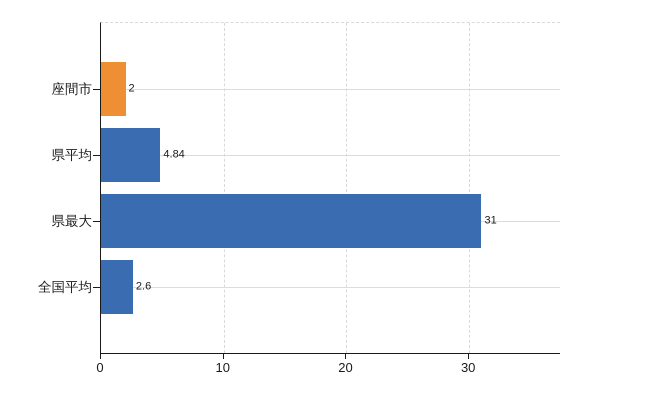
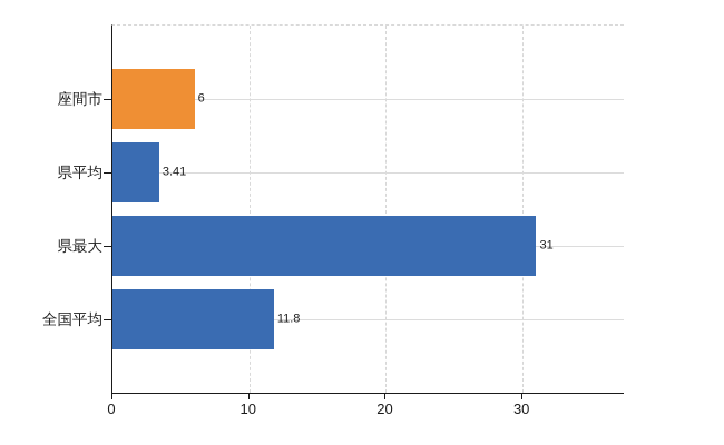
座間市: 2 -> 6
県平均: 4.84 -> 3.41
全国平均: 2.6 -> 11.8
